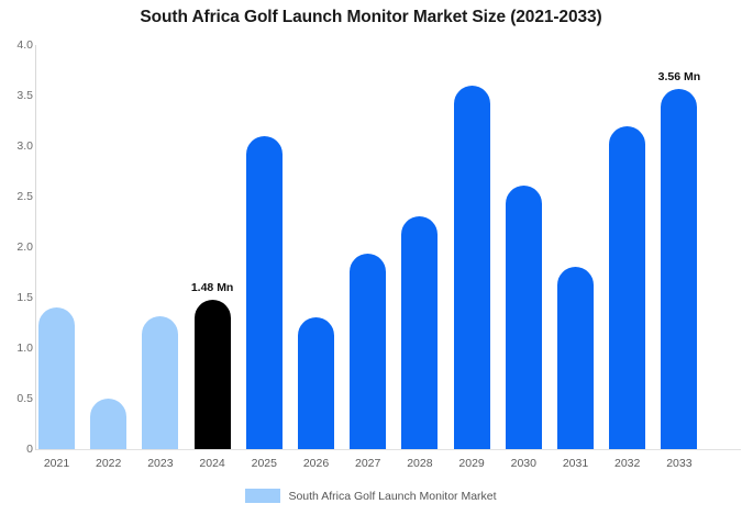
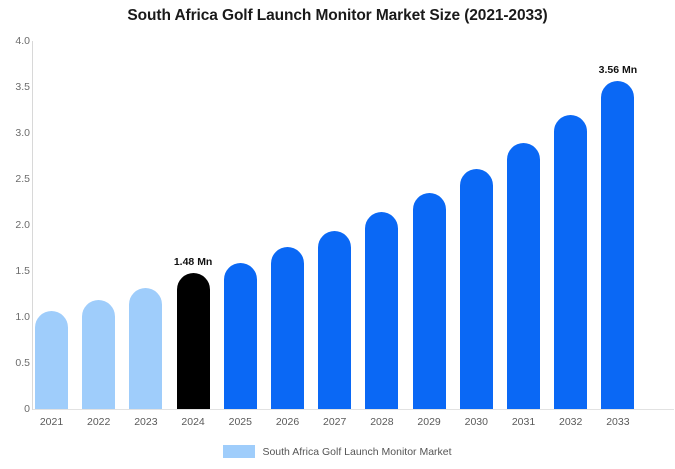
2021: 1.4 -> 1.1
2022: 0.5 -> 1.2
2025: 3.1 -> 1.6
2026: 1.3 -> 1.8
2028: 2.3 -> 2.1
2029: 3.6 -> 2.4
2031: 1.8 -> 2.9
